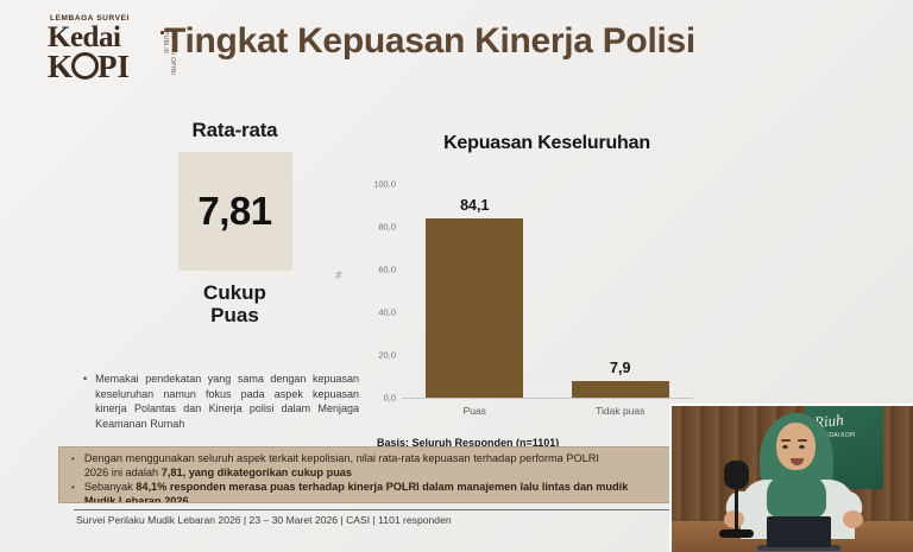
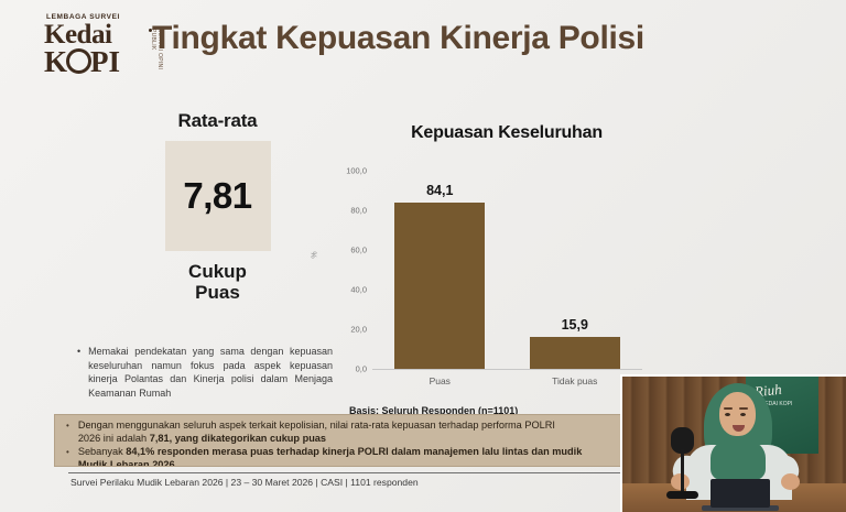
Tidak puas: 7,9 -> 15,9
